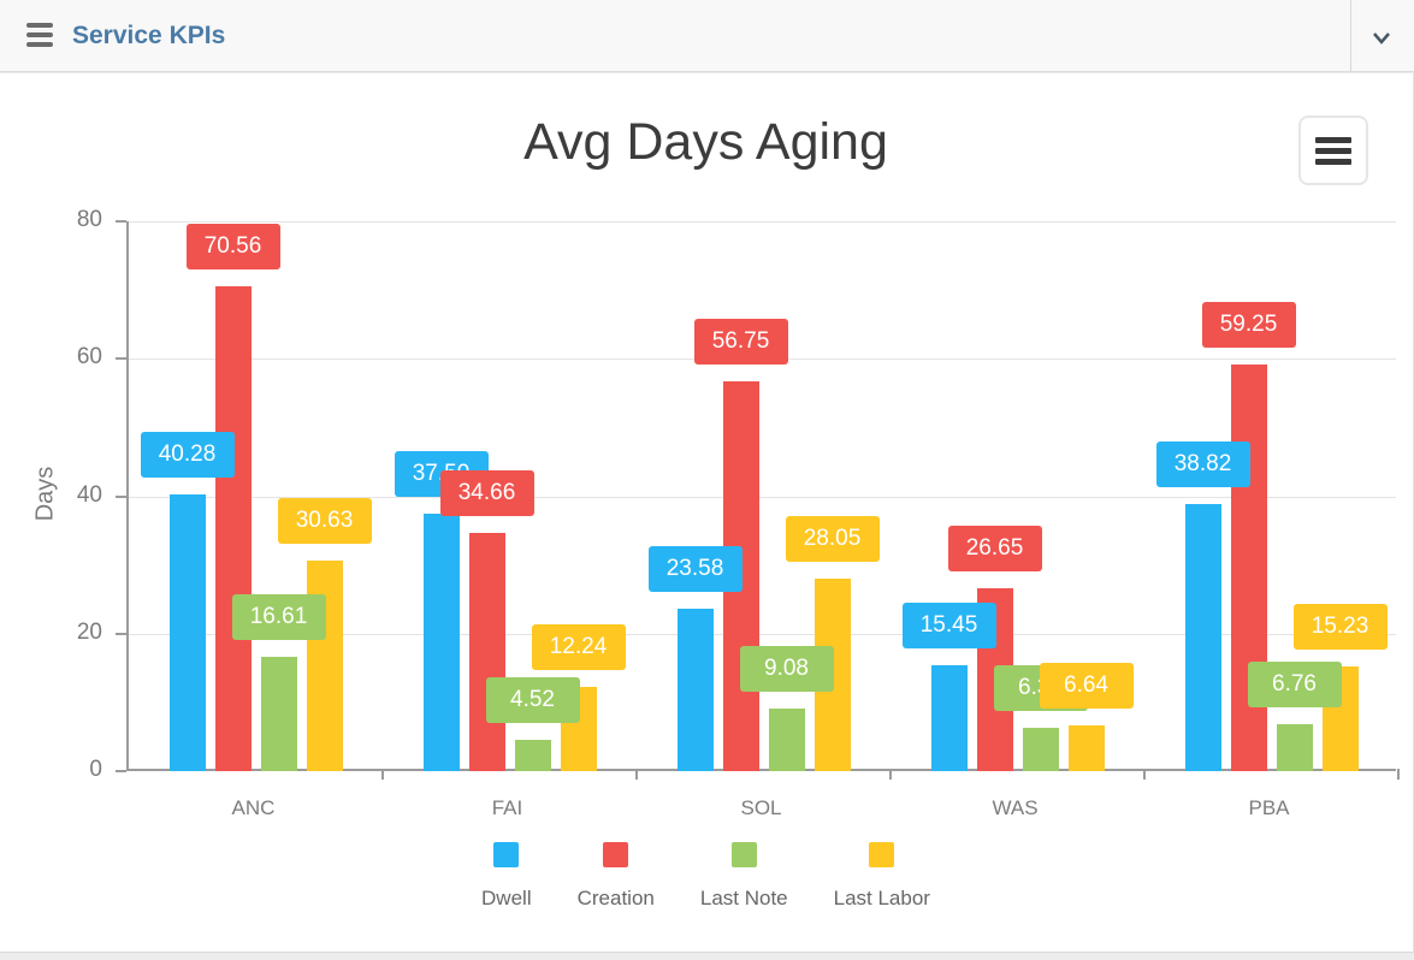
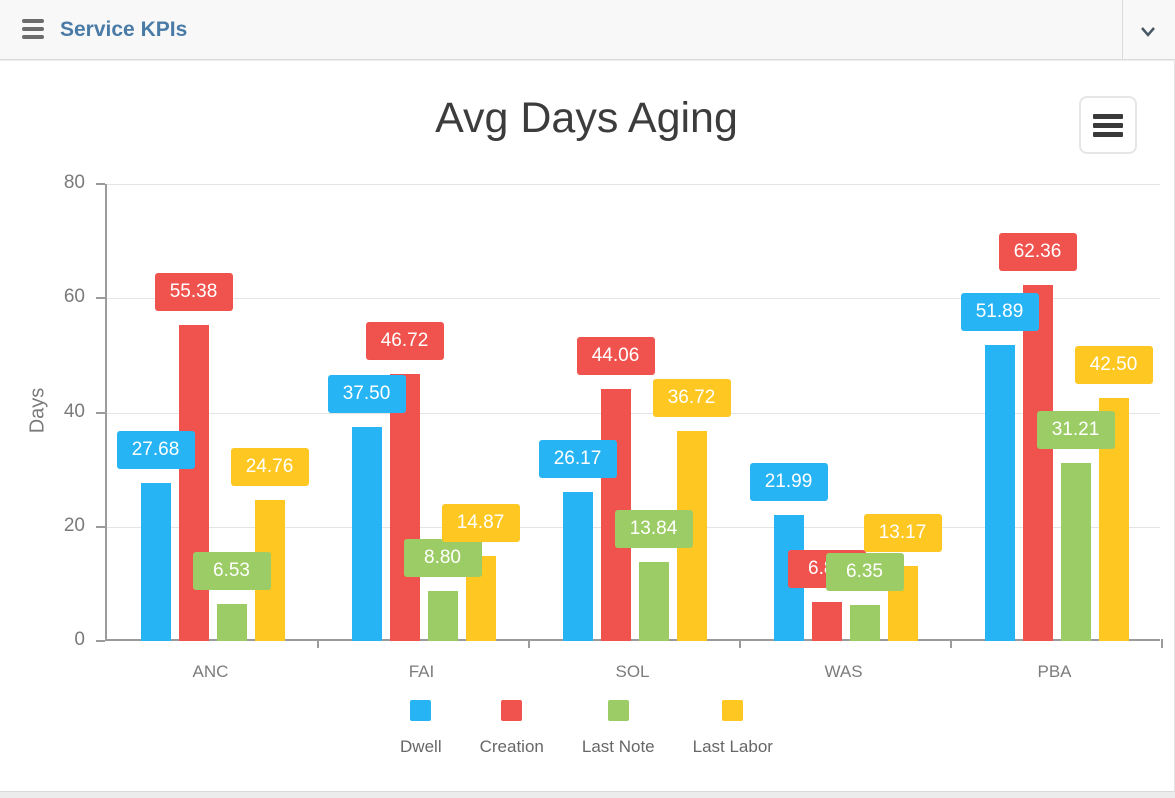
Dwell/ANC: 40.28 -> 27.68
Creation/ANC: 70.56 -> 55.38
Last Note/ANC: 16.61 -> 6.53
Last Labor/ANC: 30.63 -> 24.76
Creation/FAI: 34.66 -> 46.72
Last Note/FAI: 4.52 -> 8.80
Last Labor/FAI: 12.24 -> 14.87
Dwell/SOL: 23.58 -> 26.17
Creation/SOL: 56.75 -> 44.06
Last Note/SOL: 9.08 -> 13.84
Last Labor/SOL: 28.05 -> 36.72
Dwell/WAS: 15.45 -> 21.99
Creation/WAS: 26.65 -> 6.86
Last Labor/WAS: 6.64 -> 13.17
Dwell/PBA: 38.82 -> 51.89
Creation/PBA: 59.25 -> 62.36
Last Note/PBA: 6.76 -> 31.21
Last Labor/PBA: 15.23 -> 42.50
